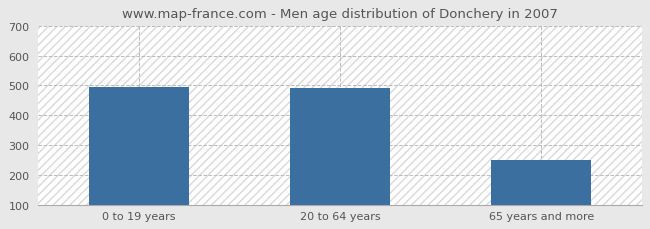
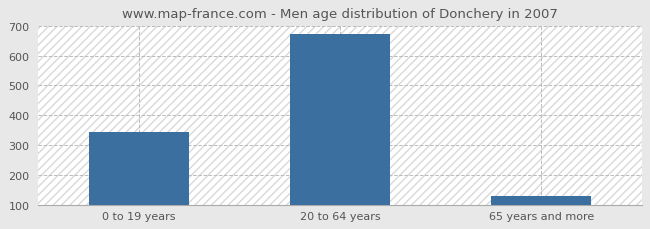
0 to 19 years: 495 -> 346
20 to 64 years: 490 -> 673
65 years and more: 250 -> 132
